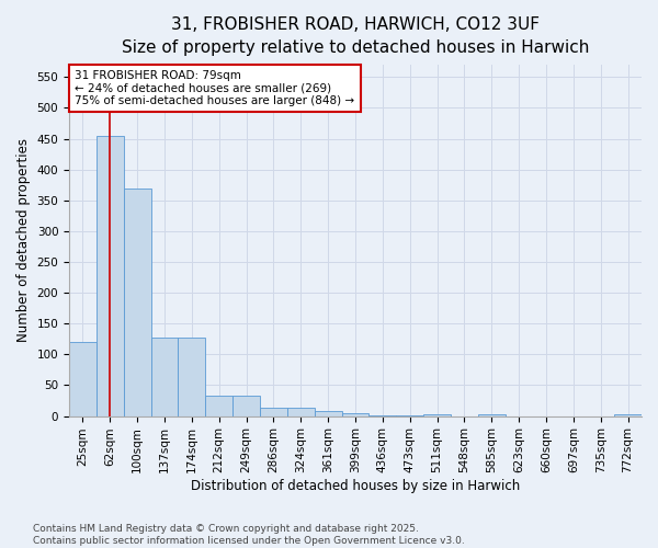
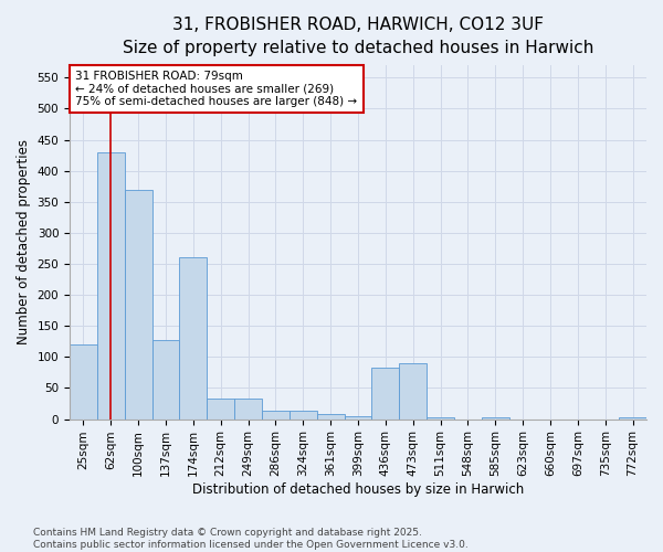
62sqm: 455 -> 430
174sqm: 127 -> 260
436sqm: 1 -> 82
473sqm: 1 -> 90
